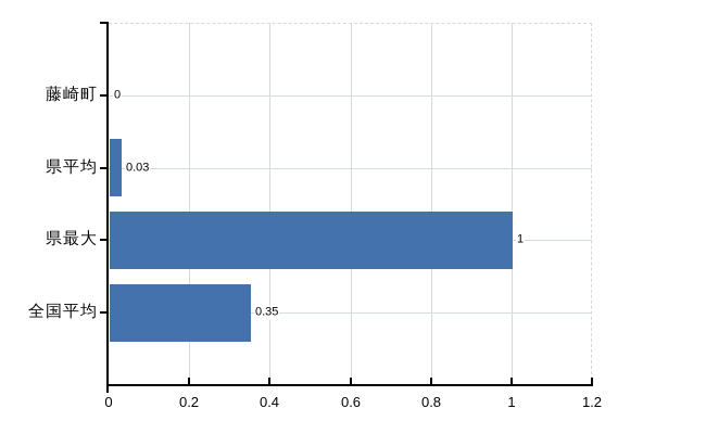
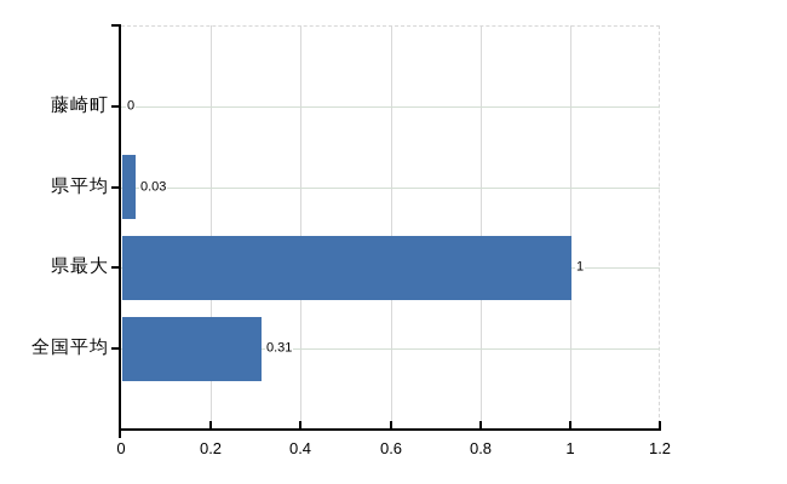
全国平均: 0.35 -> 0.31
